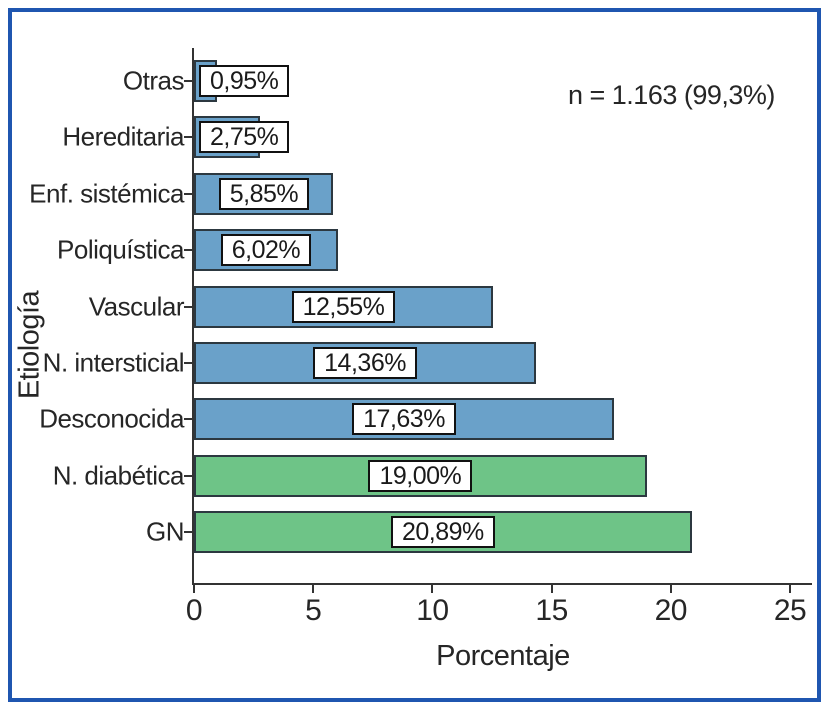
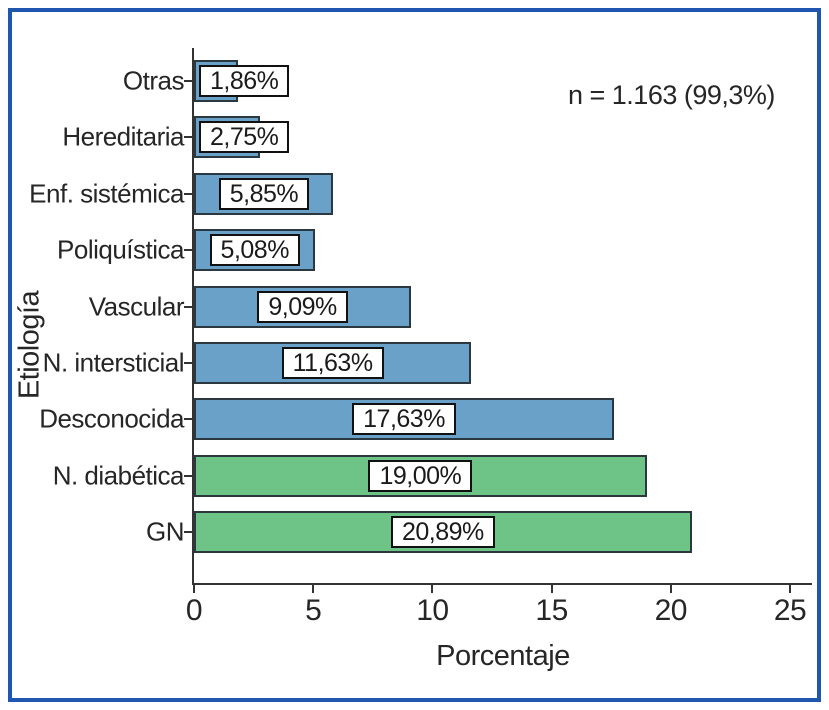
Otras: 0,95% -> 1,86%
Poliquística: 6,02% -> 5,08%
Vascular: 12,55% -> 9,09%
N. intersticial: 14,36% -> 11,63%
